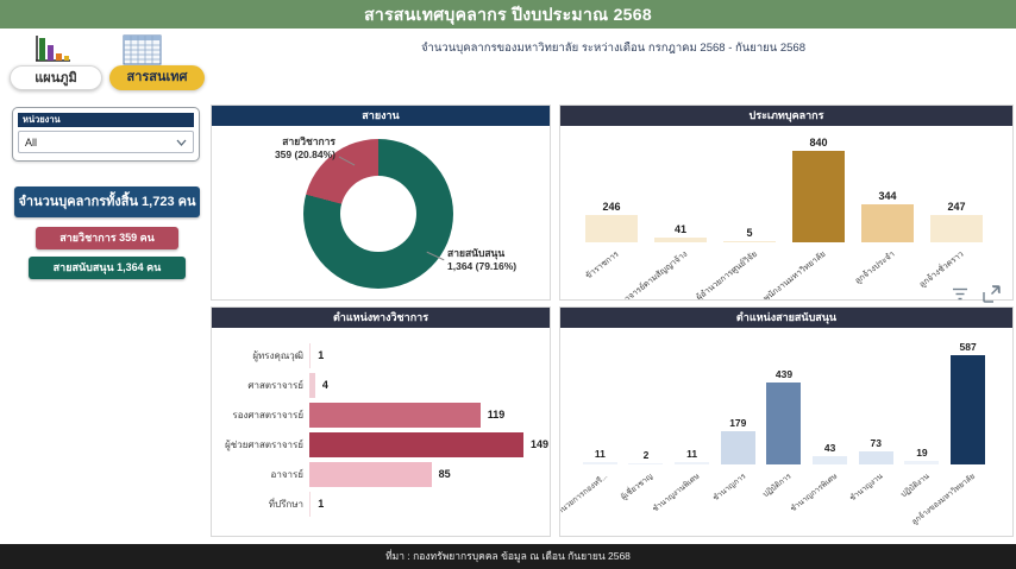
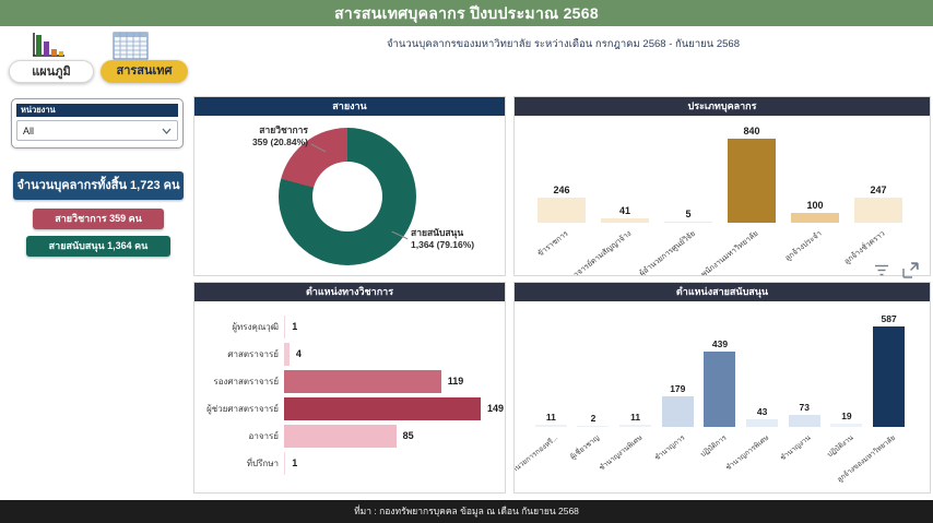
ประเภทบุคลากร/ลูกจ้างประจำ: 344 -> 100
